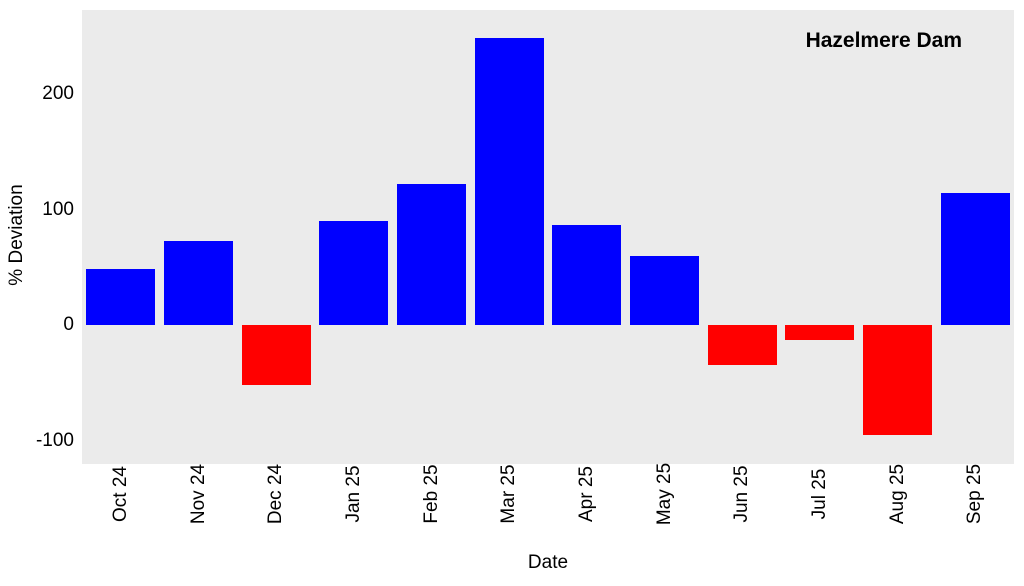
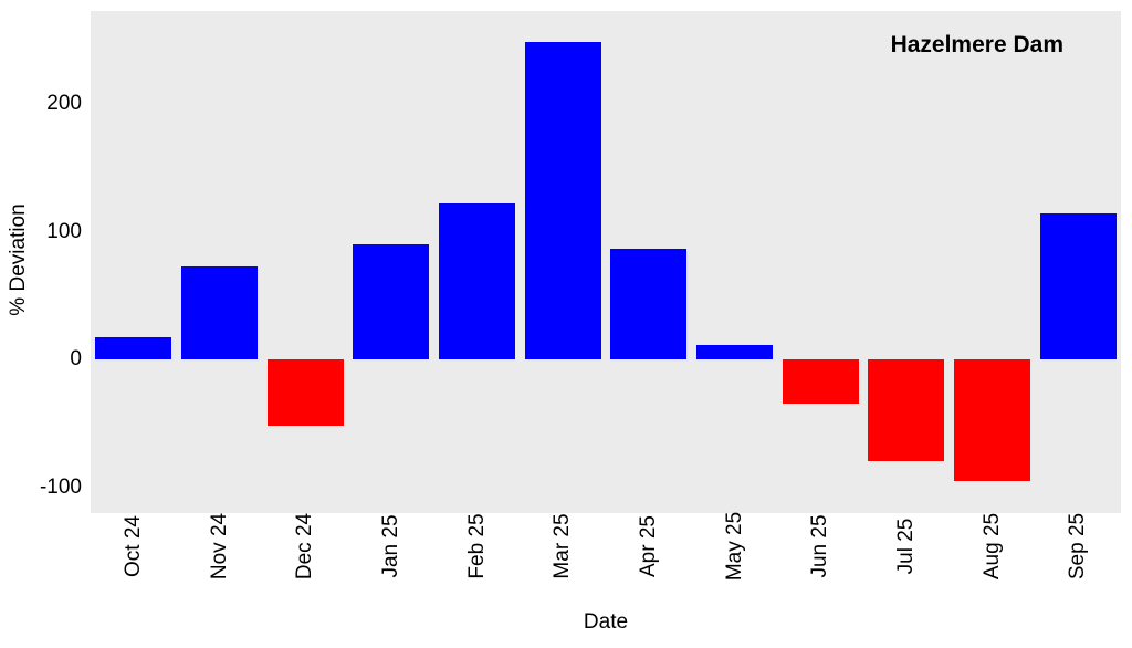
Oct 24: 49 -> 18
May 25: 60 -> 12
Jul 25: -13 -> -79
